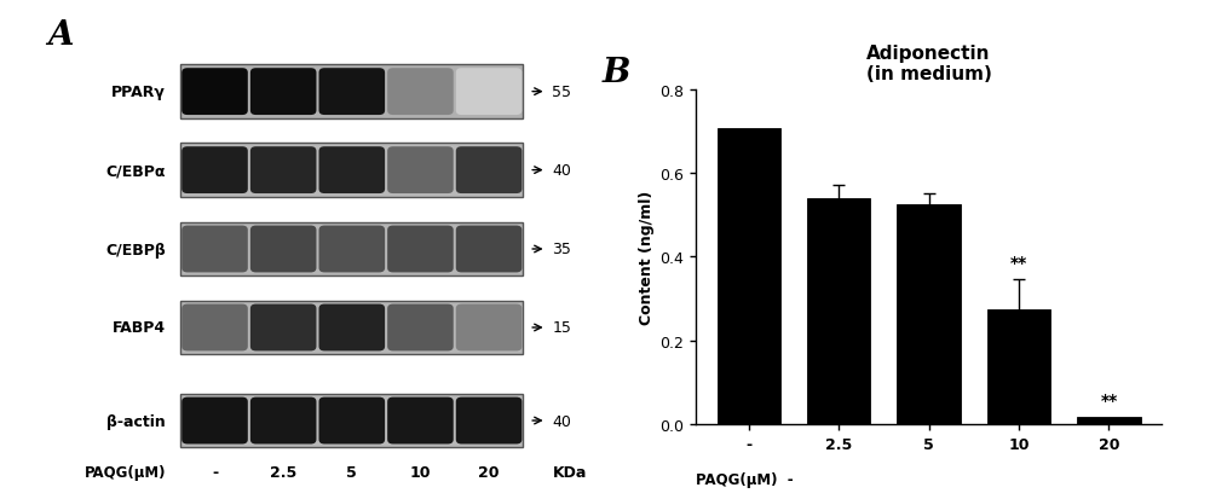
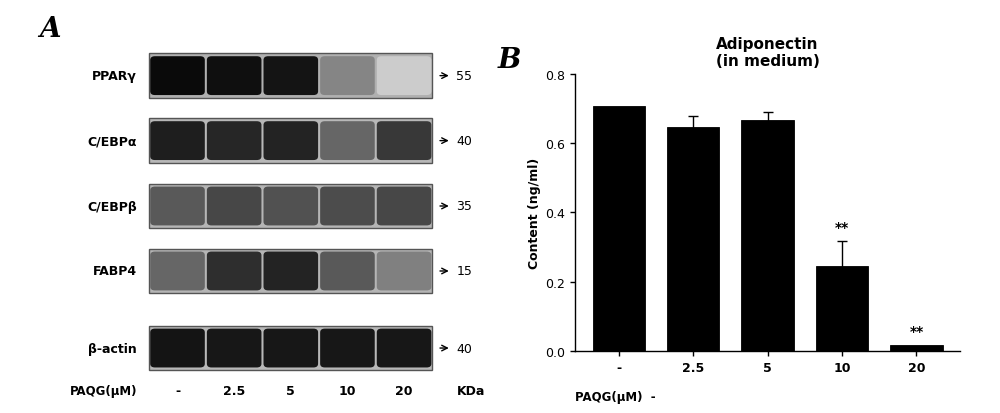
2.5: 0.540 -> 0.645
5: 0.525 -> 0.665
10: 0.275 -> 0.245
